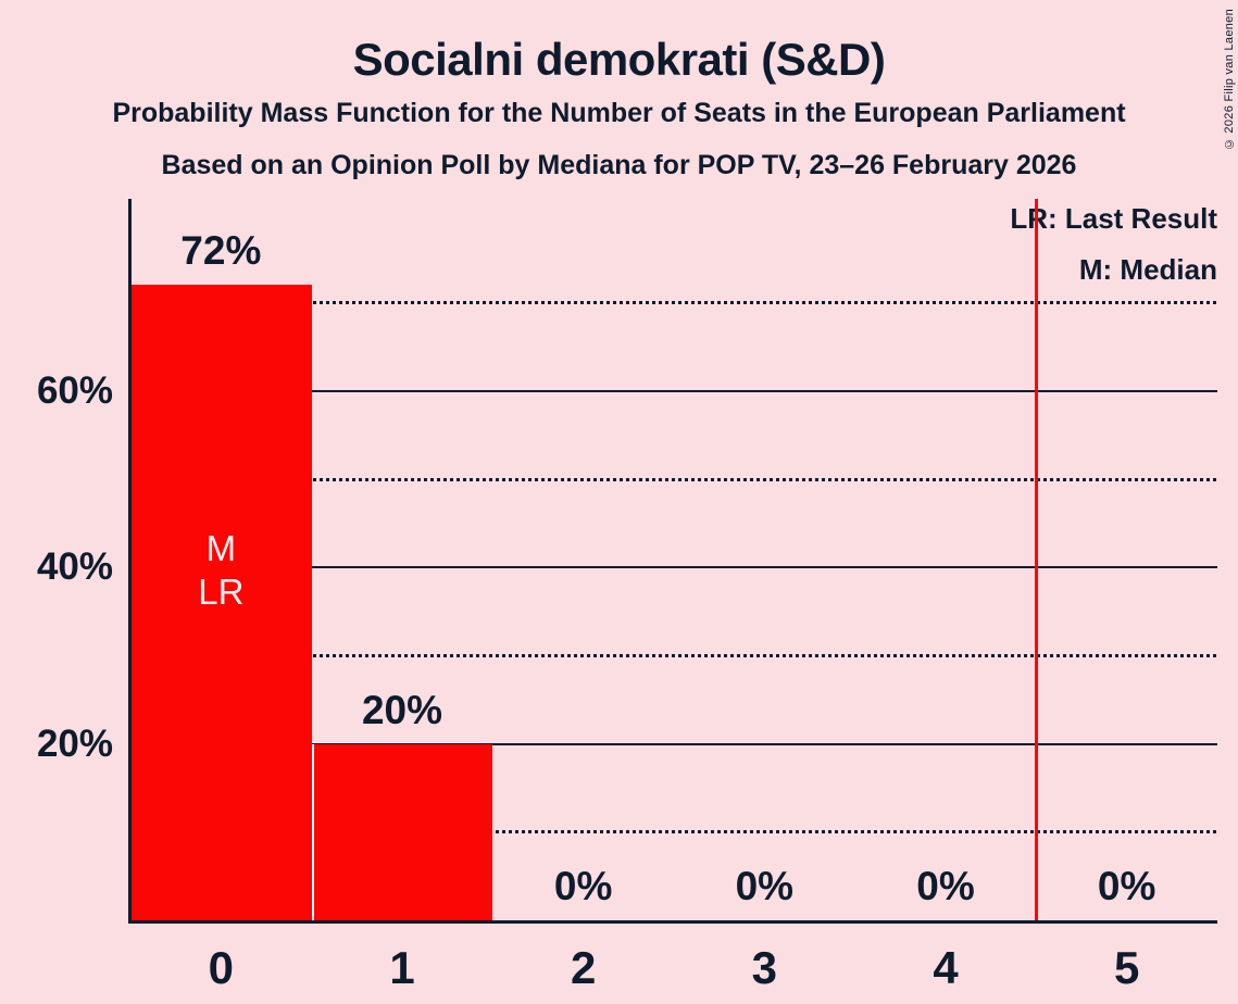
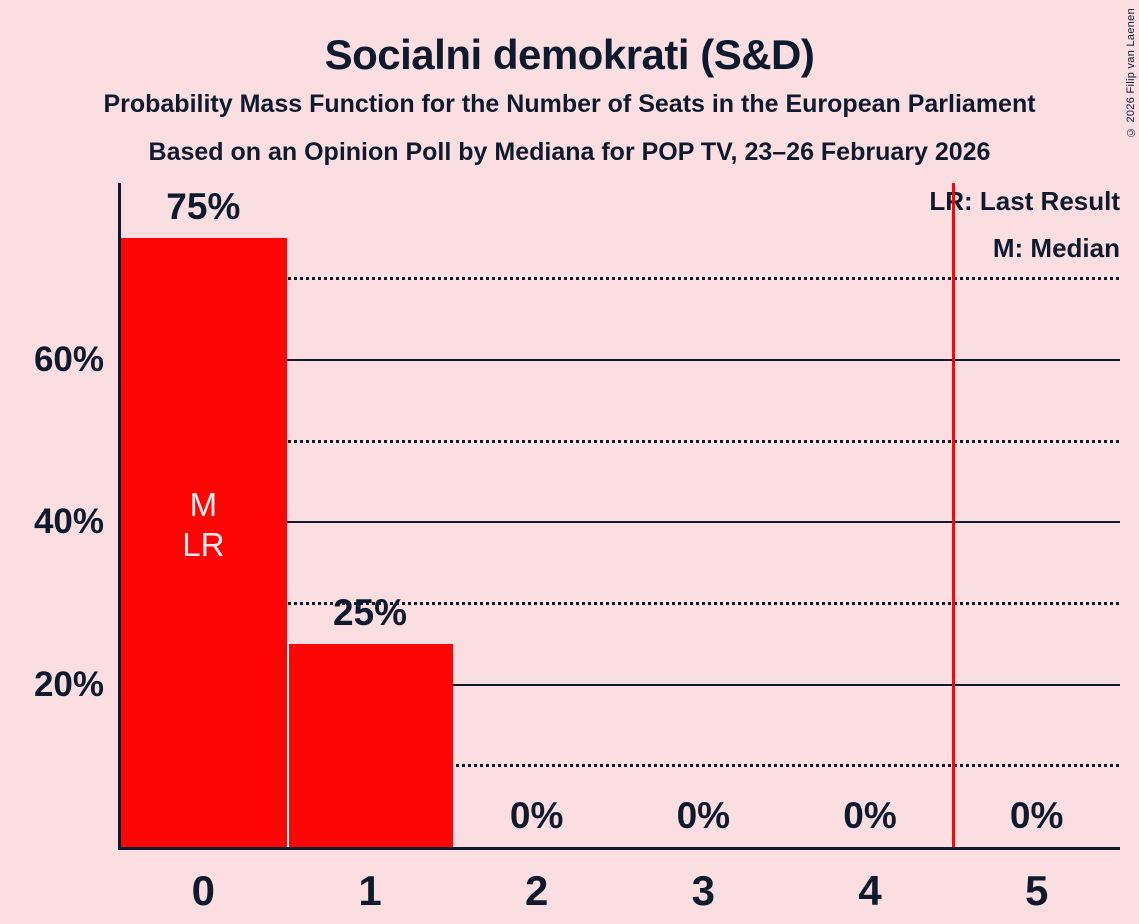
0: 72% -> 75%
1: 20% -> 25%
